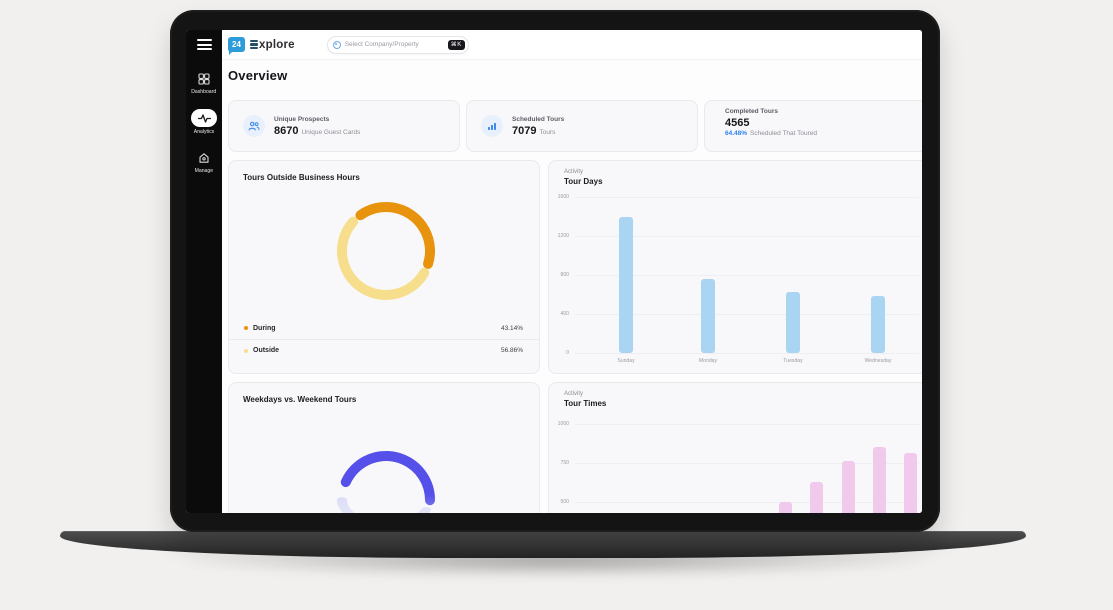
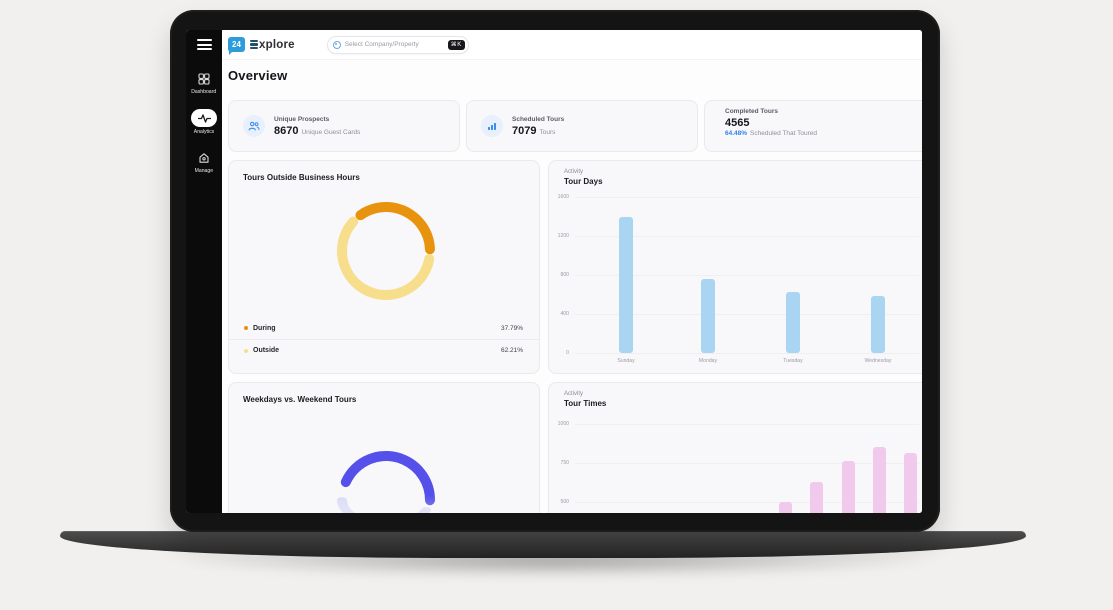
Tours Outside Business Hours/During: 43.14% -> 37.79%
Tours Outside Business Hours/Outside: 56.86% -> 62.21%
